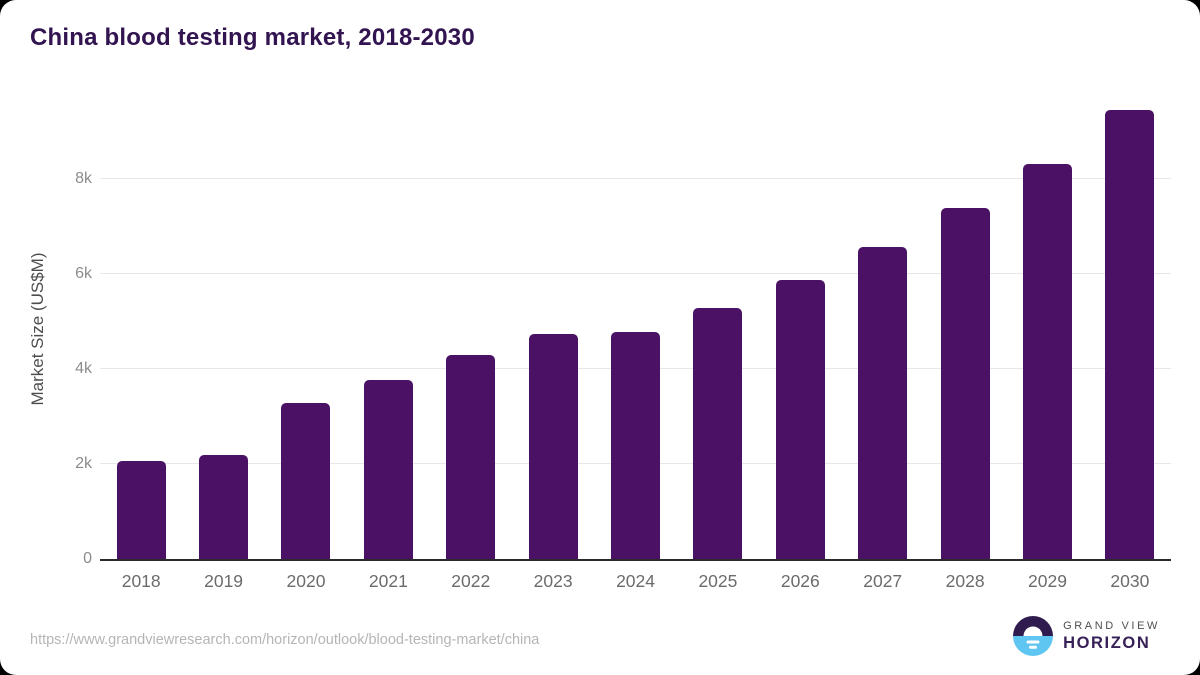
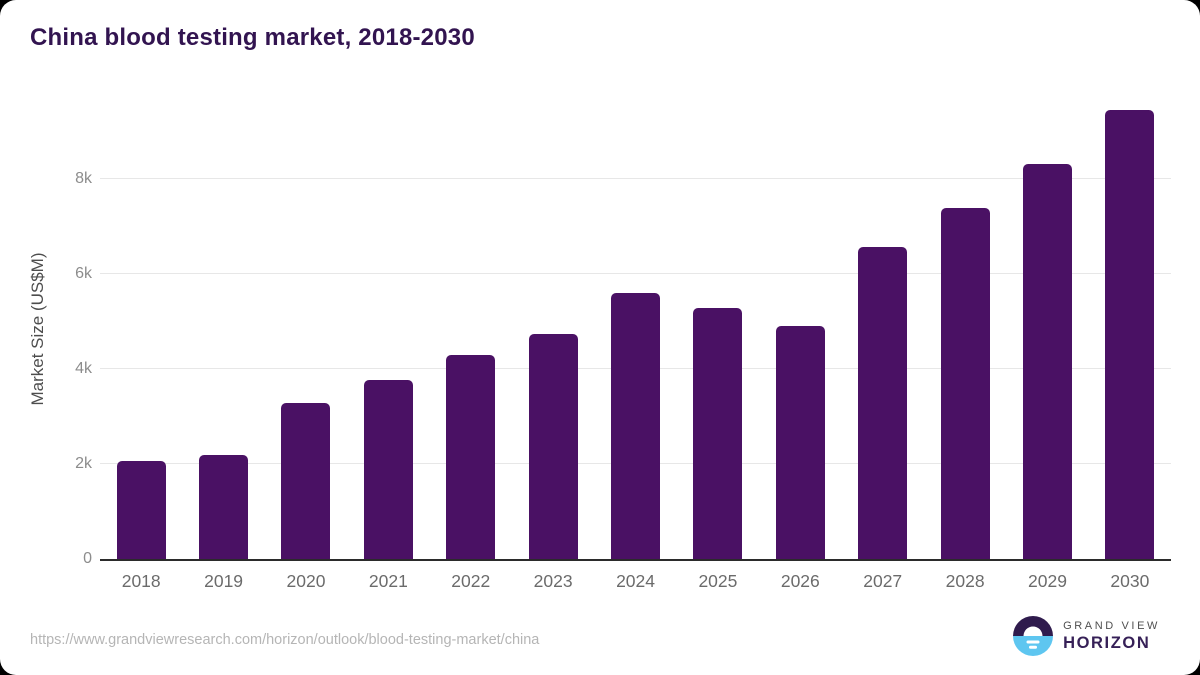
2024: 4.8k -> 5.6k
2026: 5.9k -> 4.9k
